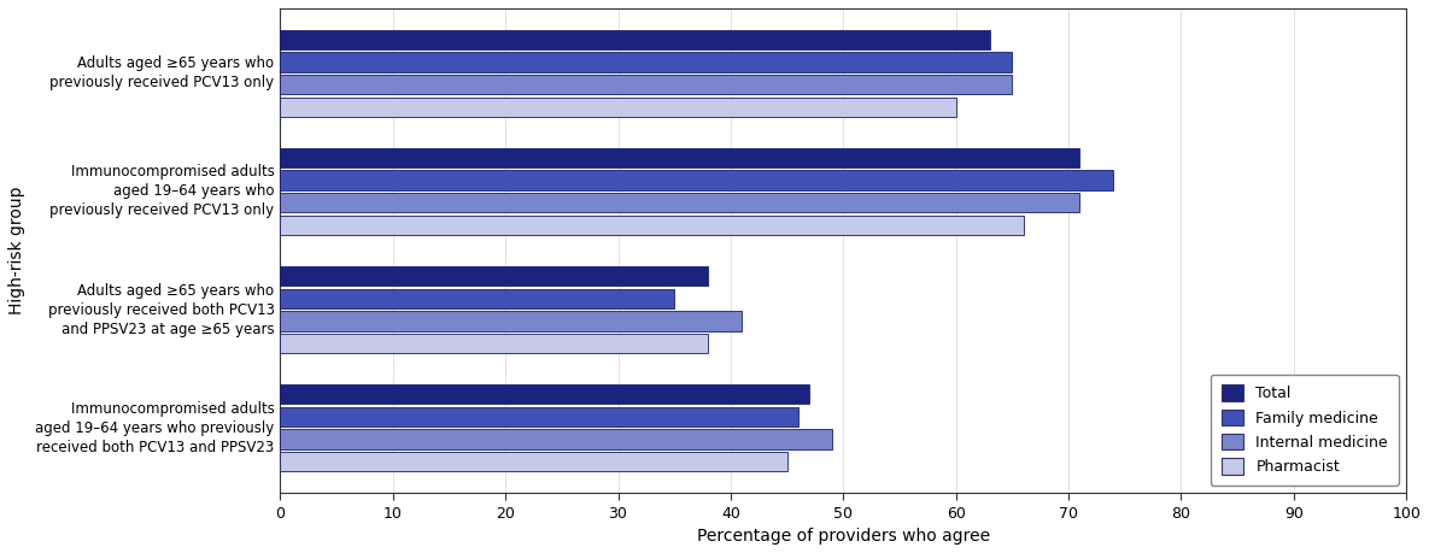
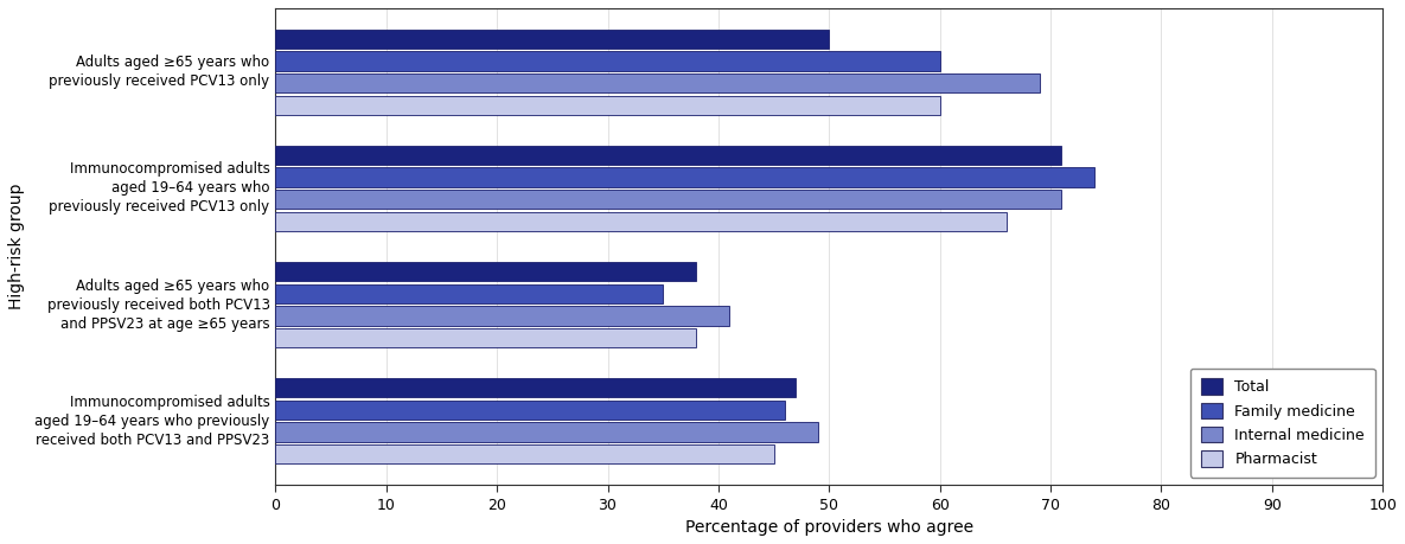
Total/Adults aged ≥65 years who previously received PCV13 only: 63 -> 50
Family medicine/Adults aged ≥65 years who previously received PCV13 only: 65 -> 60
Internal medicine/Adults aged ≥65 years who previously received PCV13 only: 65 -> 69
